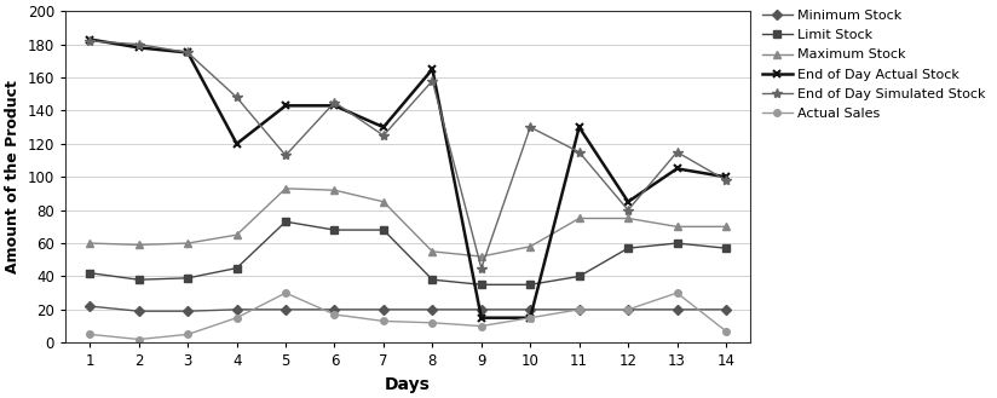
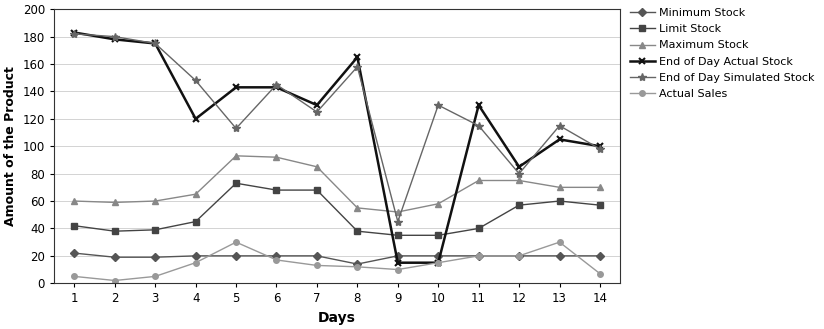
Minimum Stock/8: 20 -> 14
